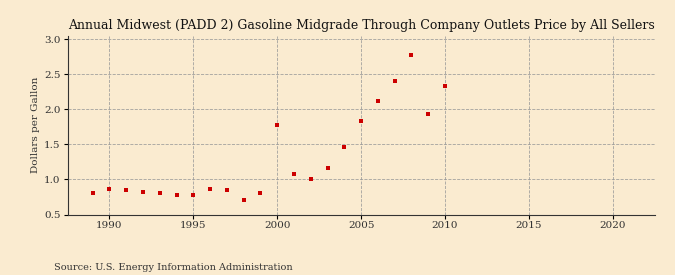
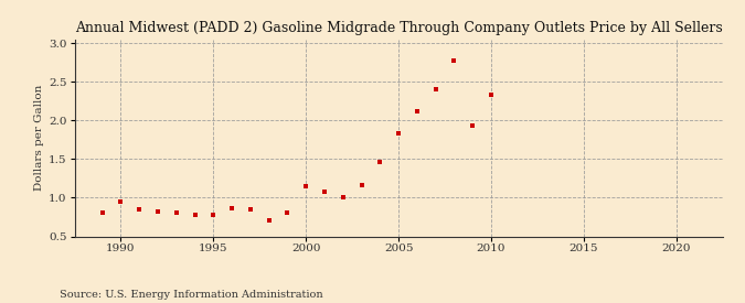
1990: 0.86 -> 0.95
2000: 1.78 -> 1.15
